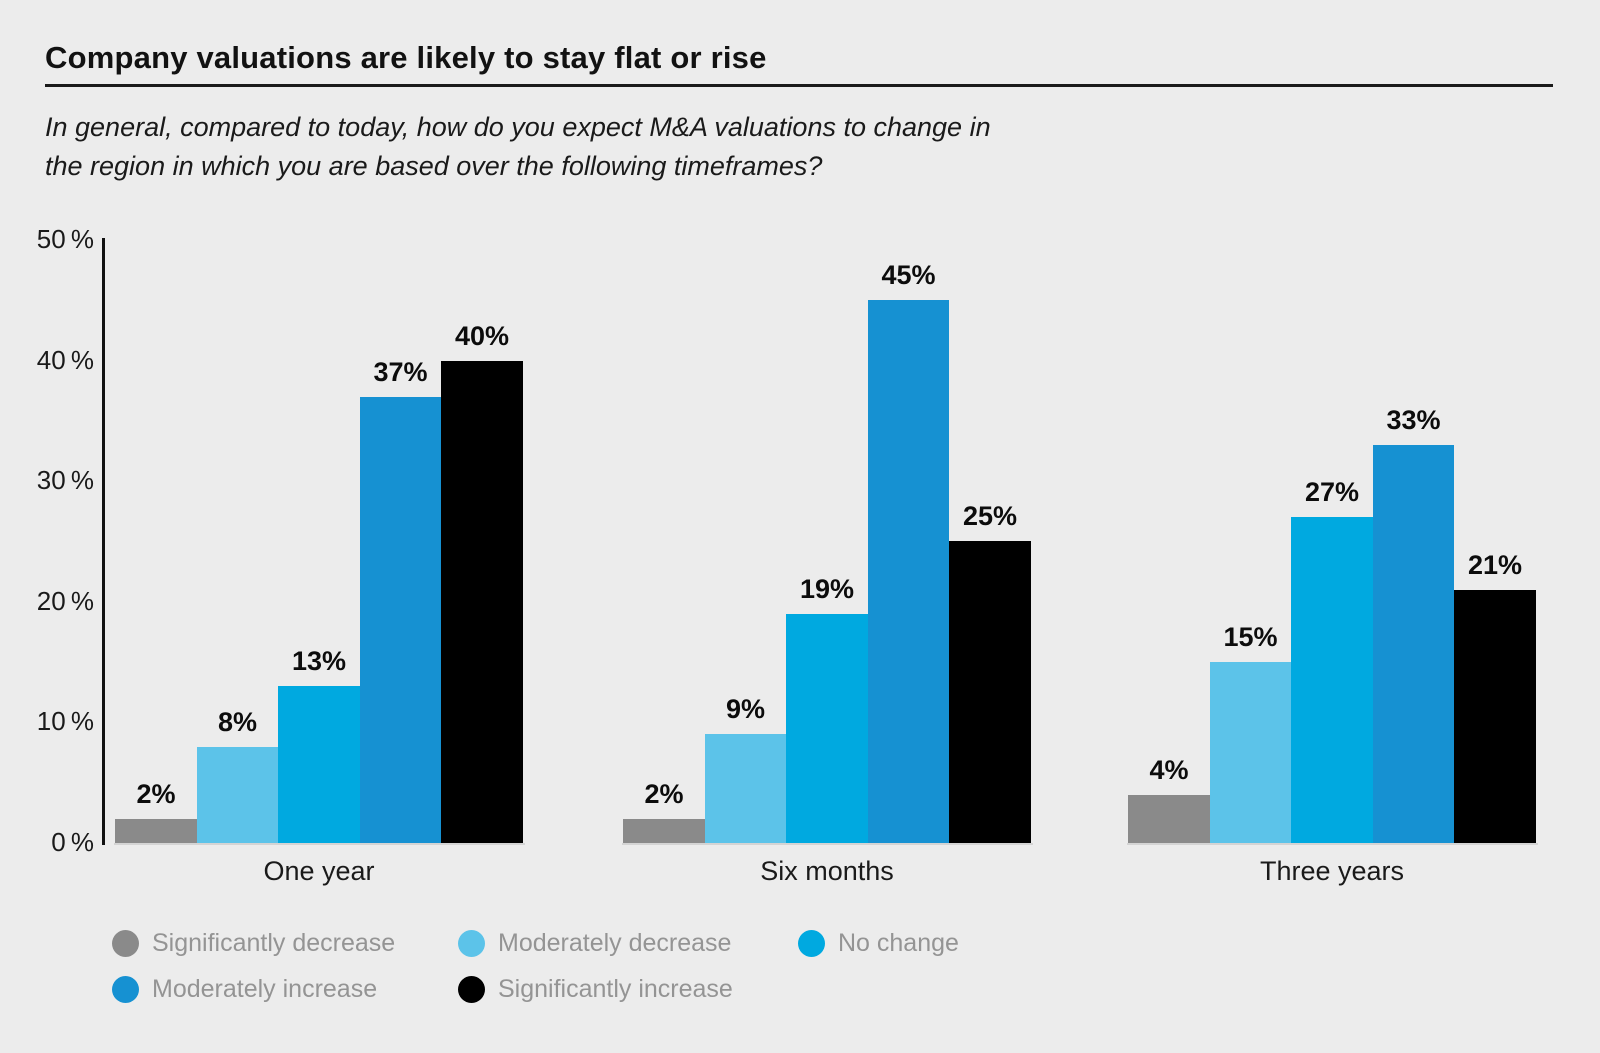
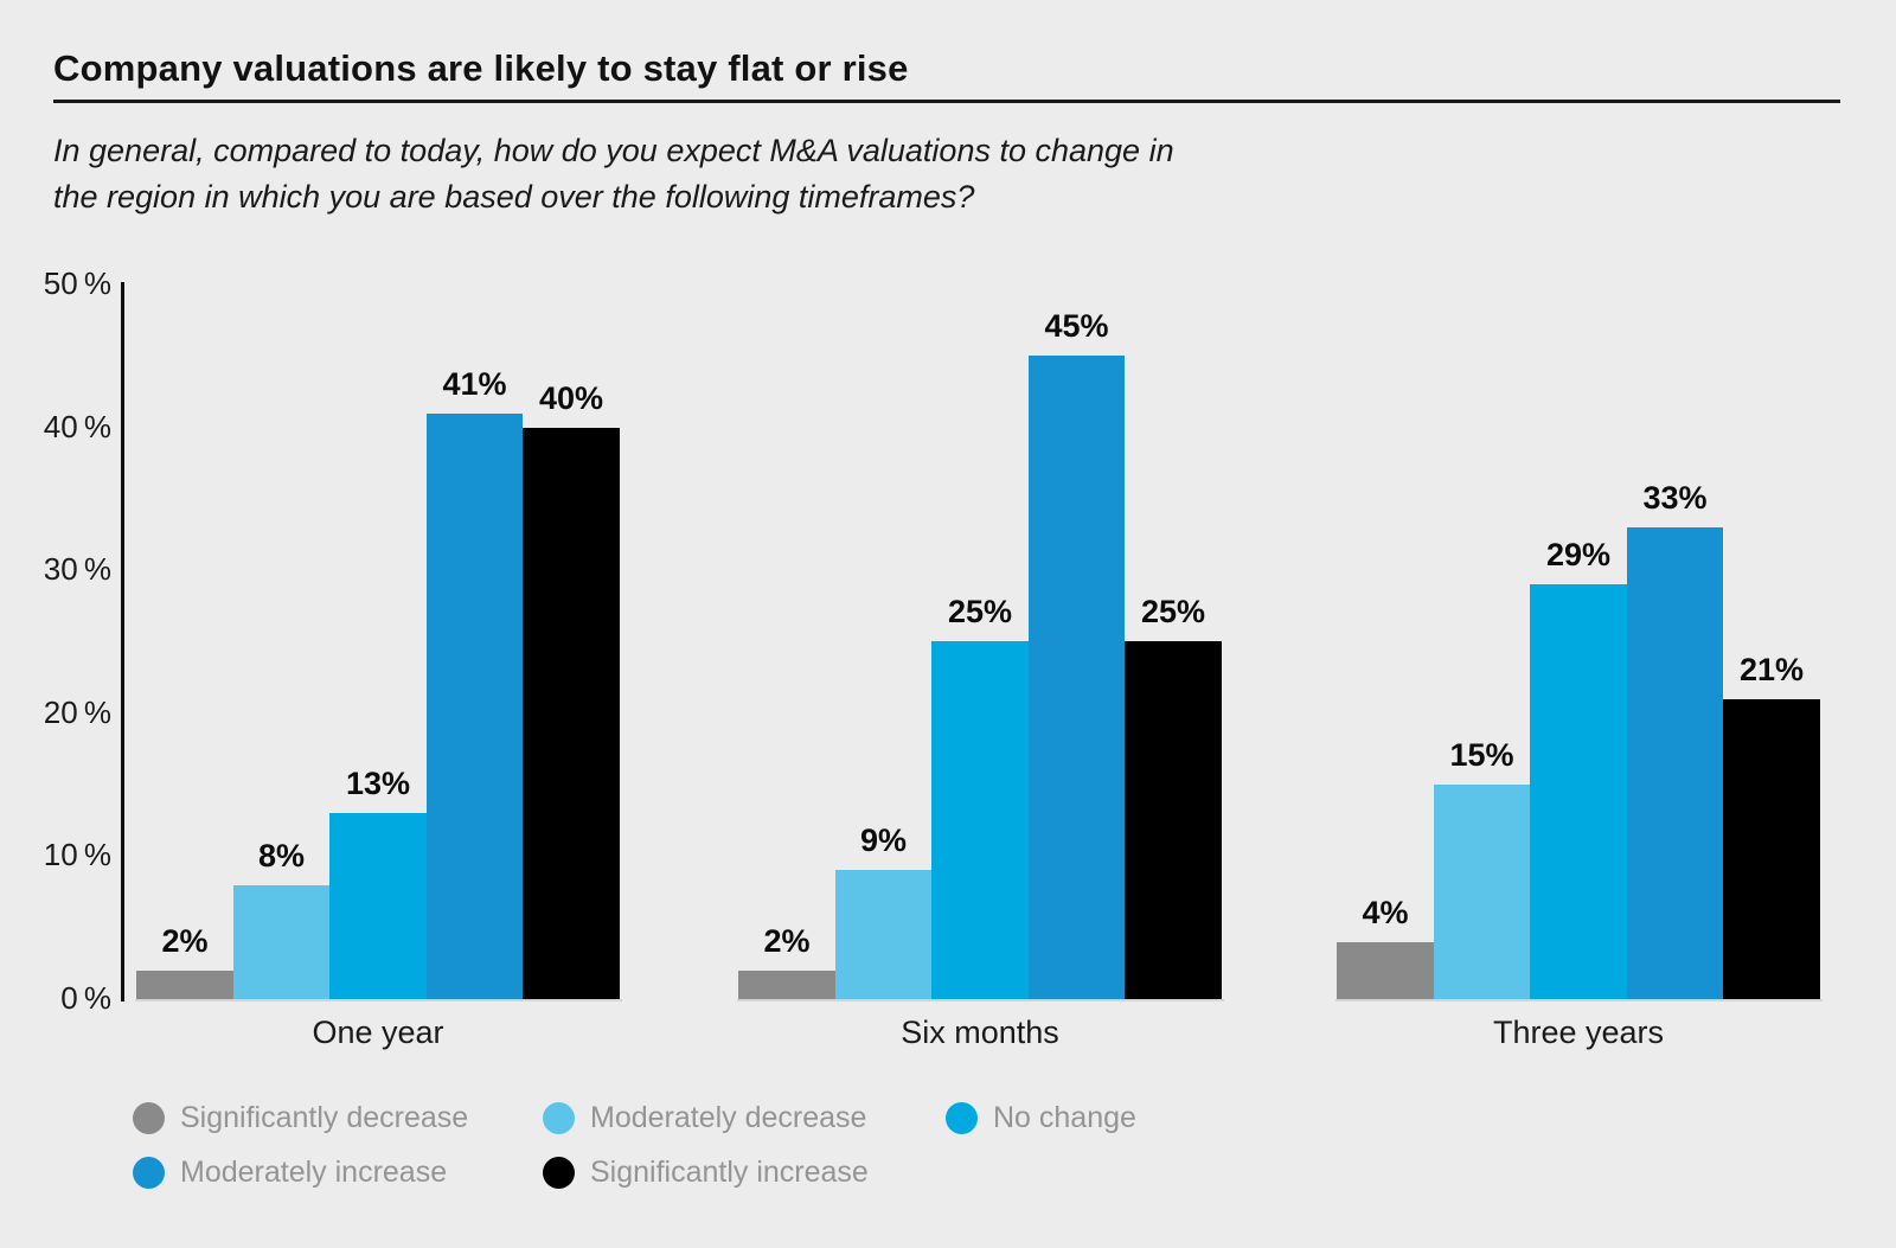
Moderately increase/One year: 37% -> 41%
No change/Six months: 19% -> 25%
No change/Three years: 27% -> 29%
